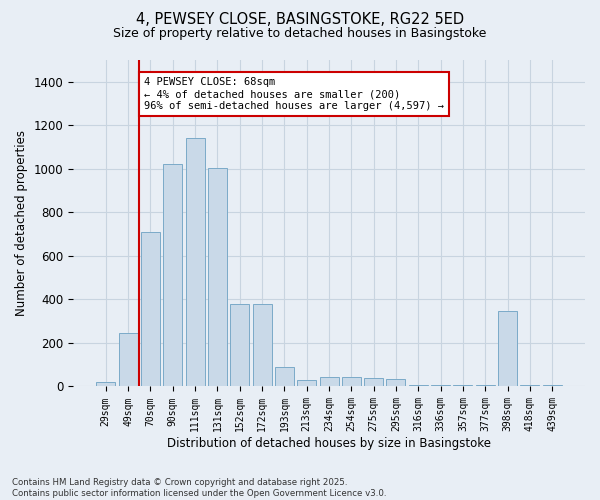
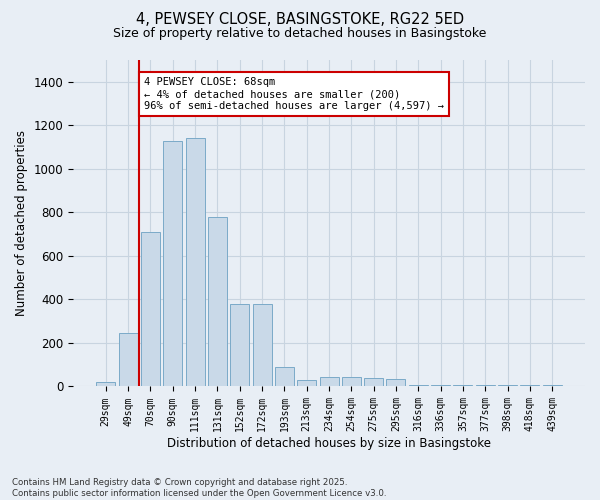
90sqm: 1020 -> 1130
131sqm: 1005 -> 780
398sqm: 345 -> 5
